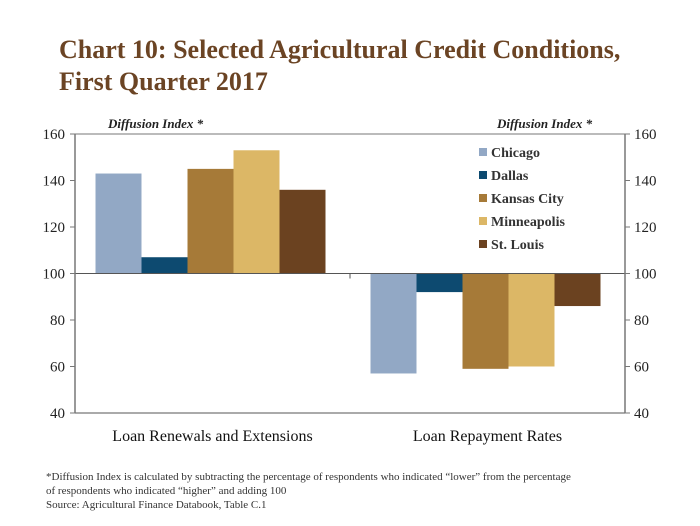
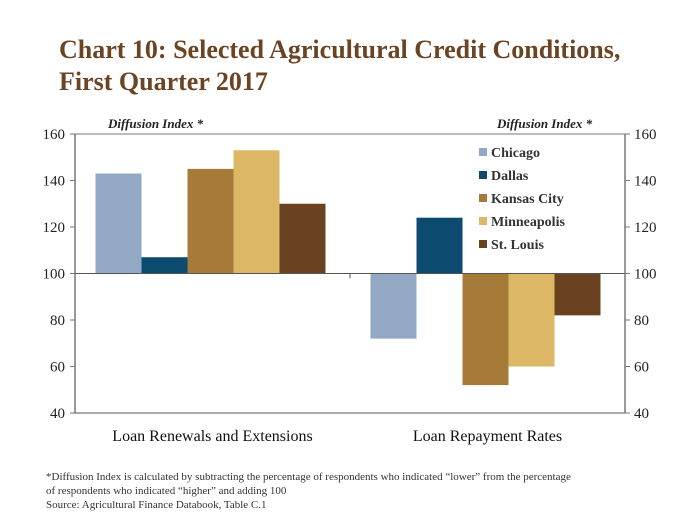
St. Louis/Loan Renewals and Extensions: 136 -> 130
Chicago/Loan Repayment Rates: 57 -> 72
Dallas/Loan Repayment Rates: 92 -> 124
Kansas City/Loan Repayment Rates: 59 -> 52
St. Louis/Loan Repayment Rates: 86 -> 82
